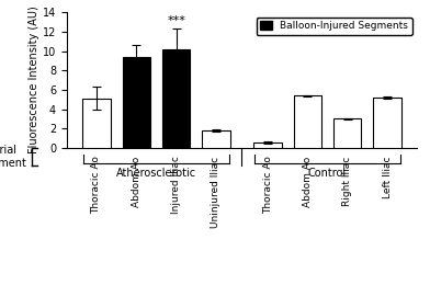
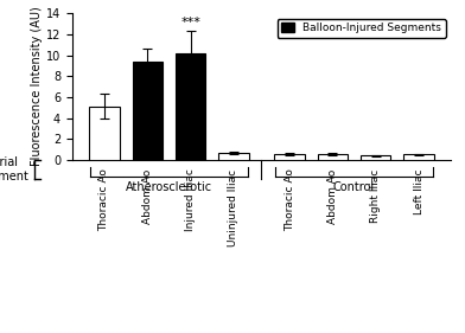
Uninjured Iliac: 1.8 -> 0.7
Abdom Ao: 5.4 -> 0.6
Right Iliac: 3.0 -> 0.4
Left Iliac: 5.2 -> 0.5
